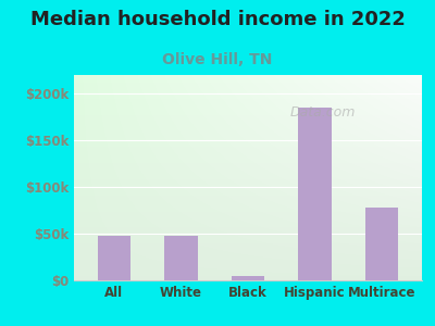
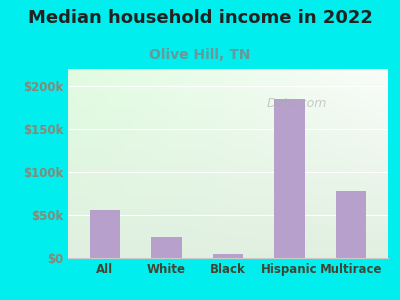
All: $48k -> $56k
White: $48k -> $24k
